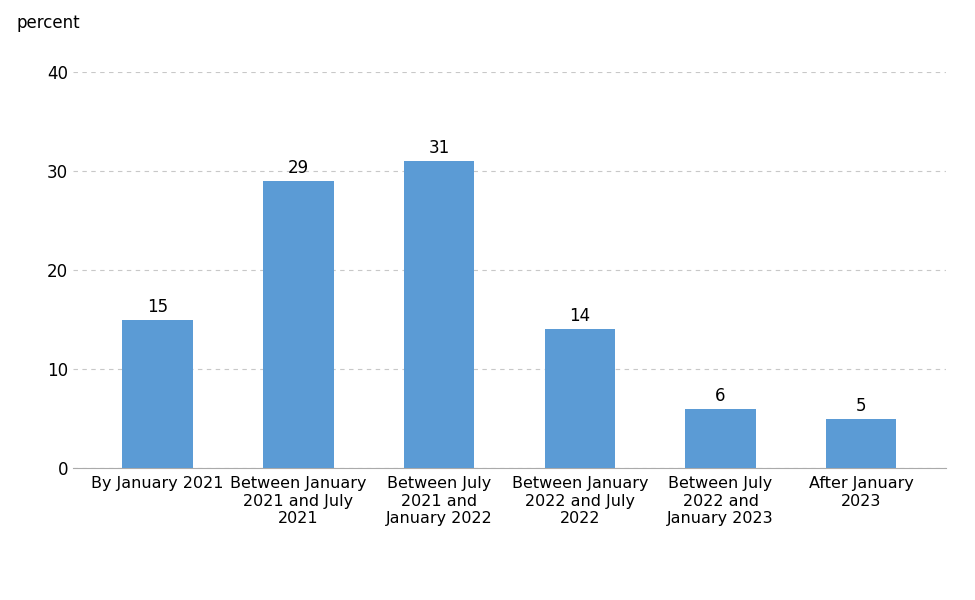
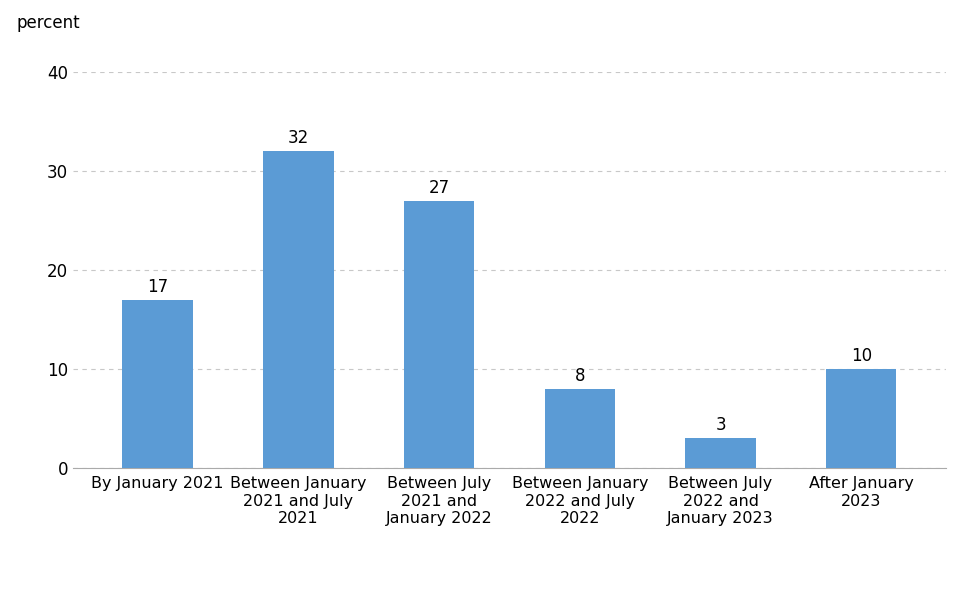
By January 2021: 15 -> 17
Between January 2021 and July 2021: 29 -> 32
Between July 2021 and January 2022: 31 -> 27
Between January 2022 and July 2022: 14 -> 8
Between July 2022 and January 2023: 6 -> 3
After January 2023: 5 -> 10
